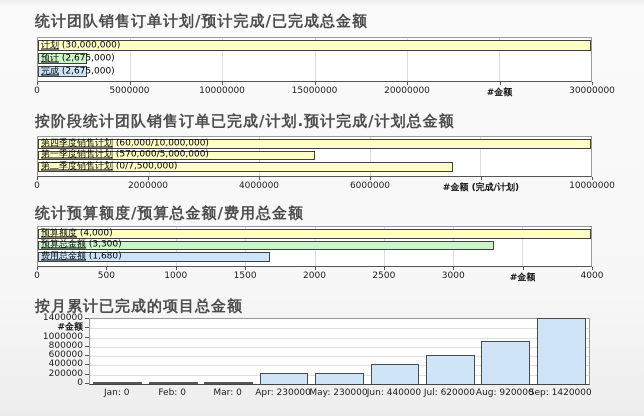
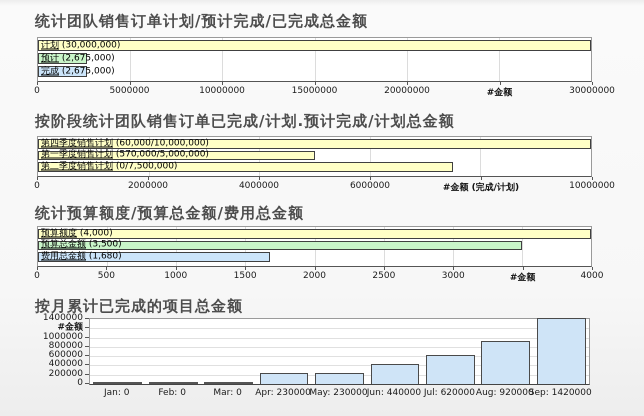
统计预算额度/预算总金额/费用总金额/预算总金额: 3,300 -> 3,500
